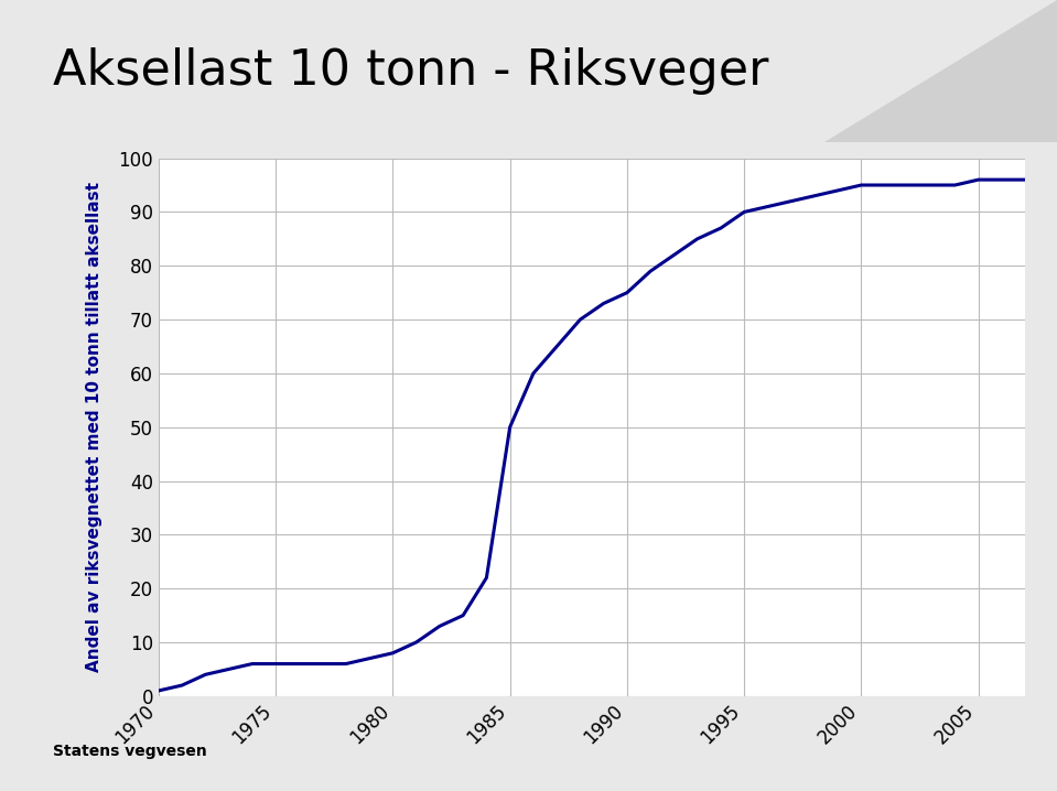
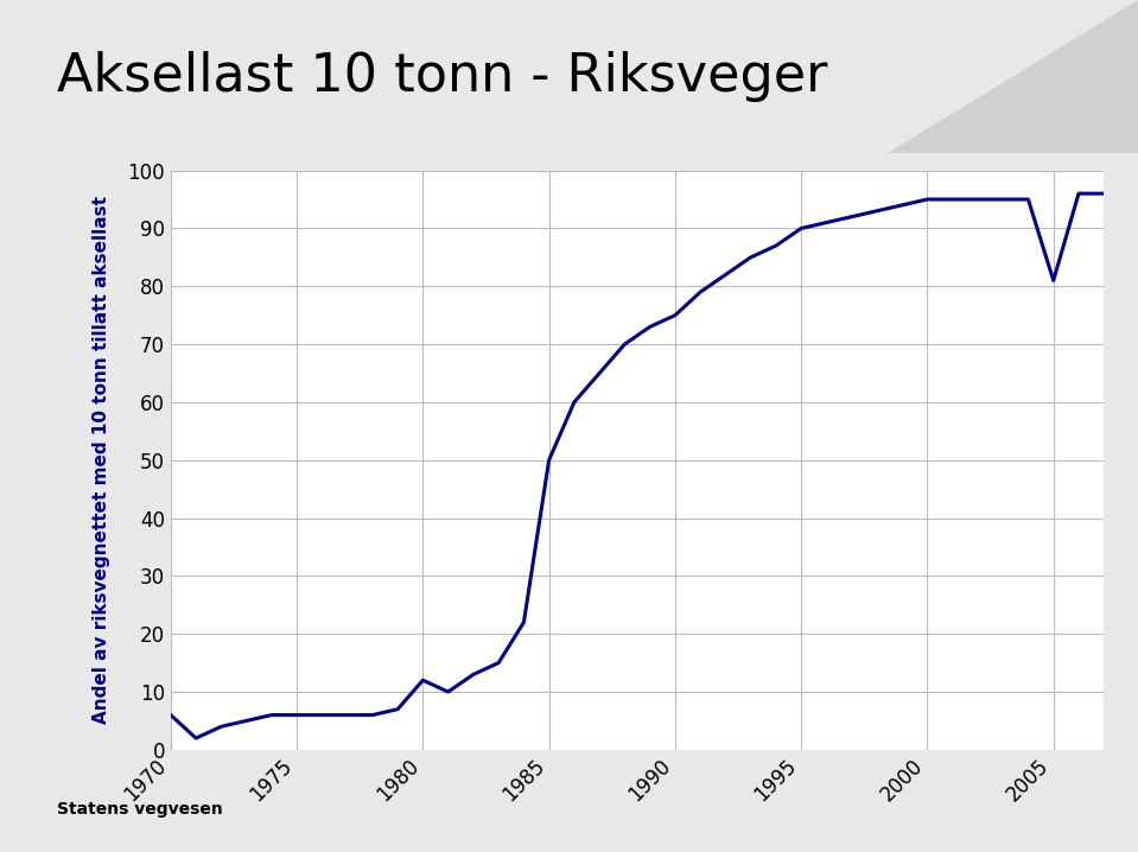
1970: 1 -> 6
1980: 8 -> 12
2005: 96 -> 81
